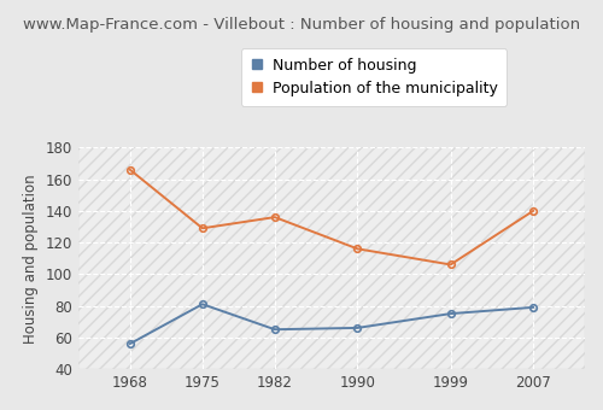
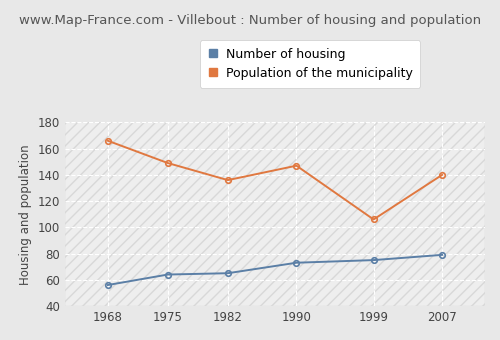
Number of housing/1975: 81 -> 64
Population of the municipality/1975: 129 -> 149
Number of housing/1990: 66 -> 73
Population of the municipality/1990: 116 -> 147
